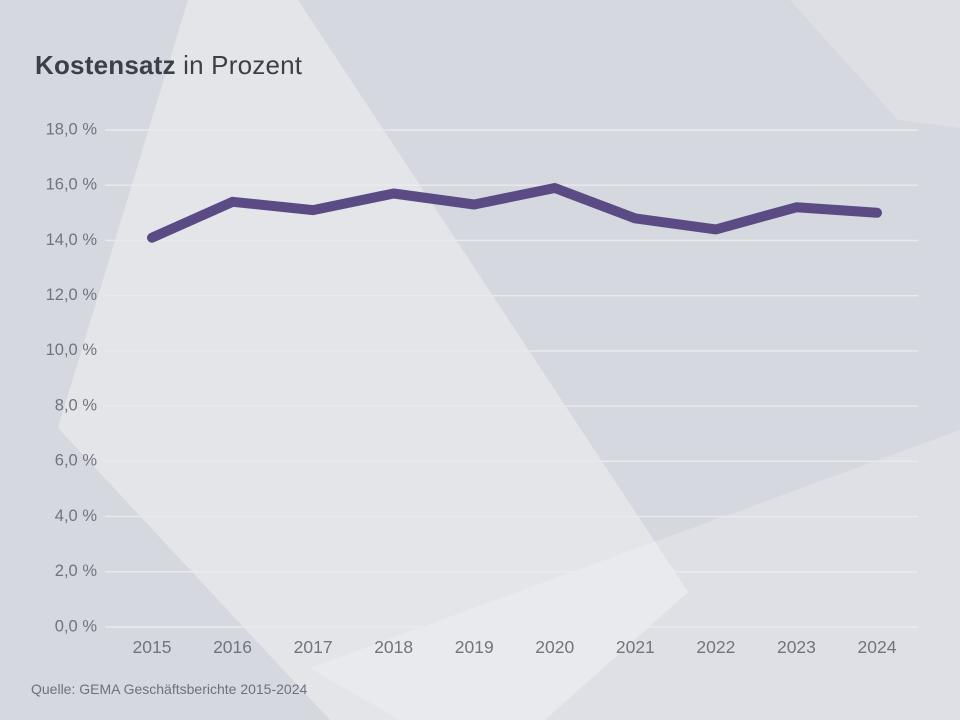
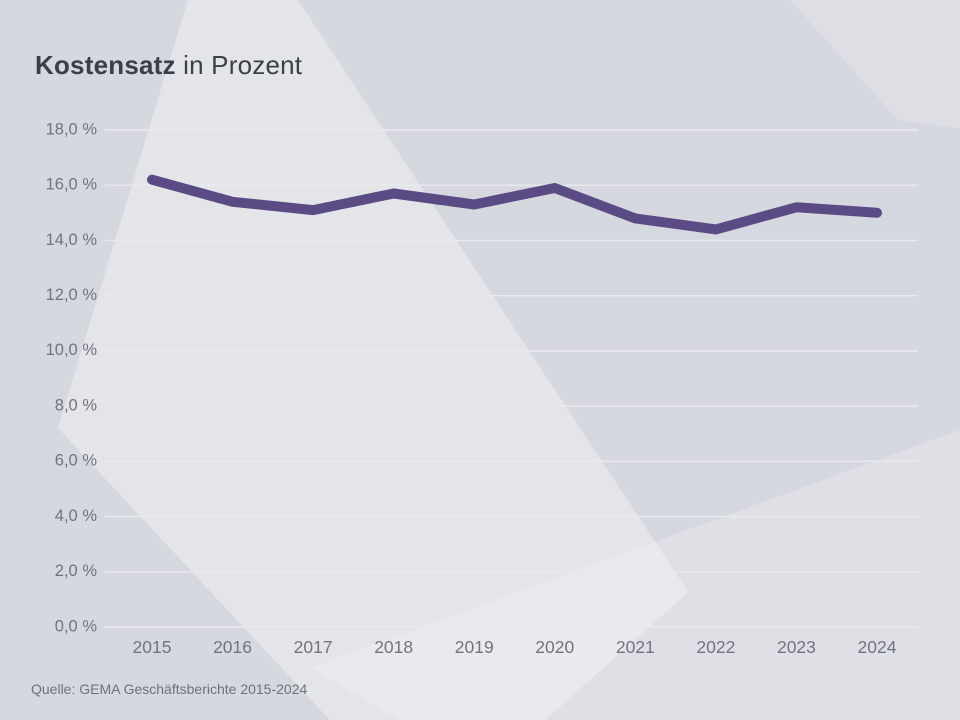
2015: 14,1% -> 16,2%
